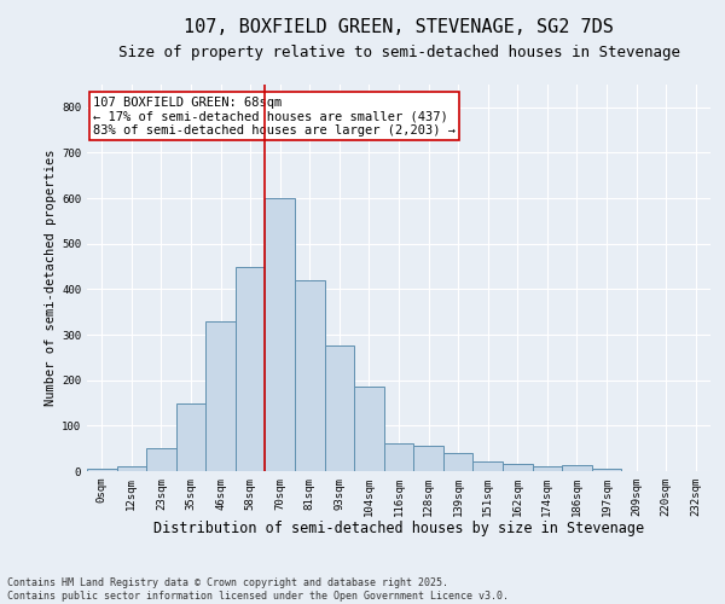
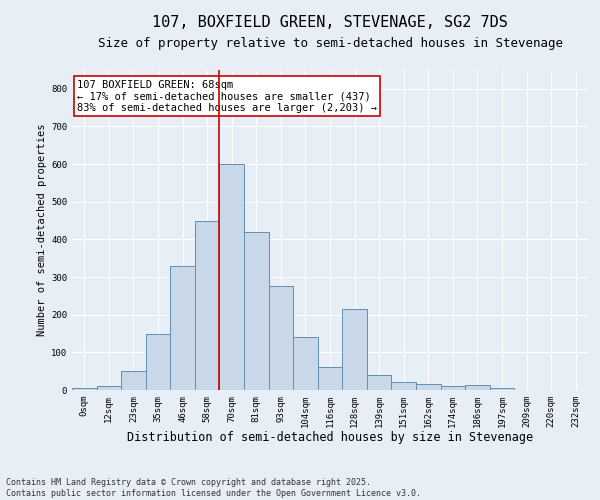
104sqm: 185 -> 140
128sqm: 55 -> 215
